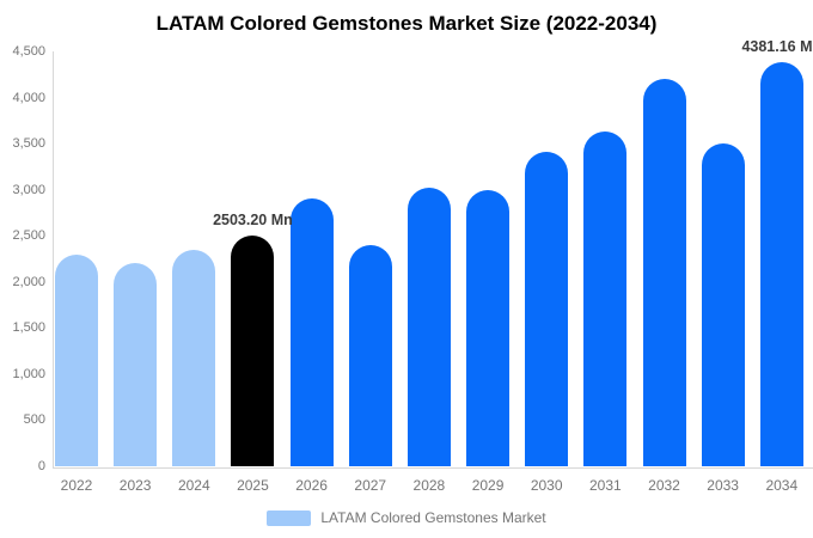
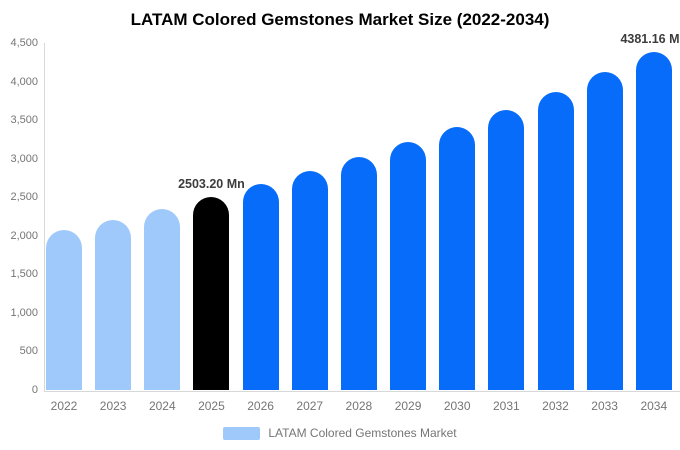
2022: 2300 -> 2100
2026: 2900 -> 2700
2027: 2400 -> 2800
2029: 3000 -> 3200
2032: 4200 -> 3900
2033: 3500 -> 4100
